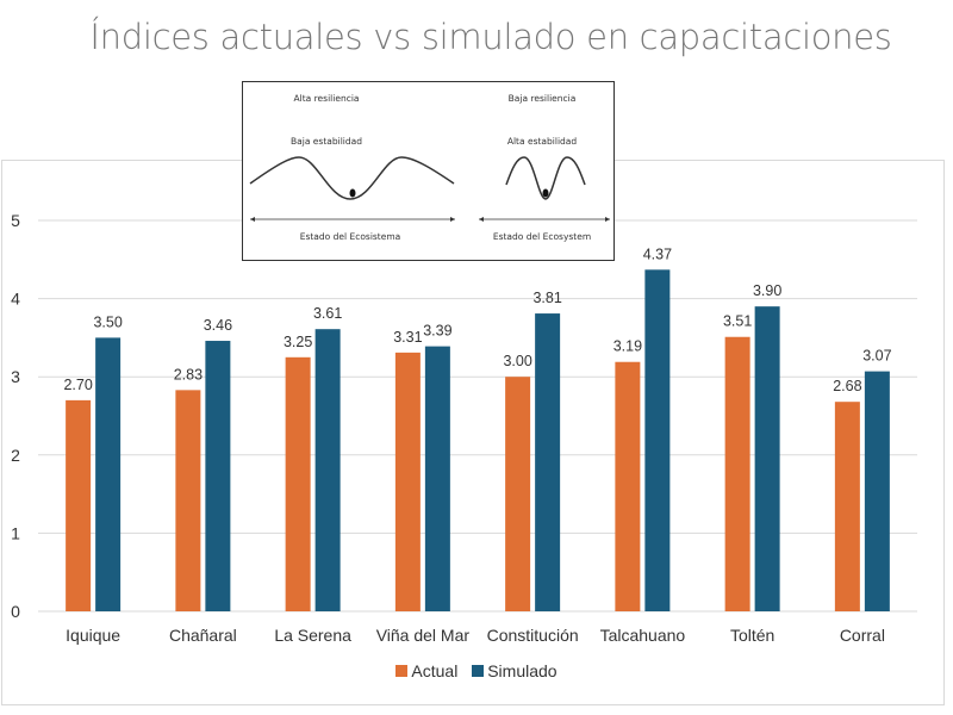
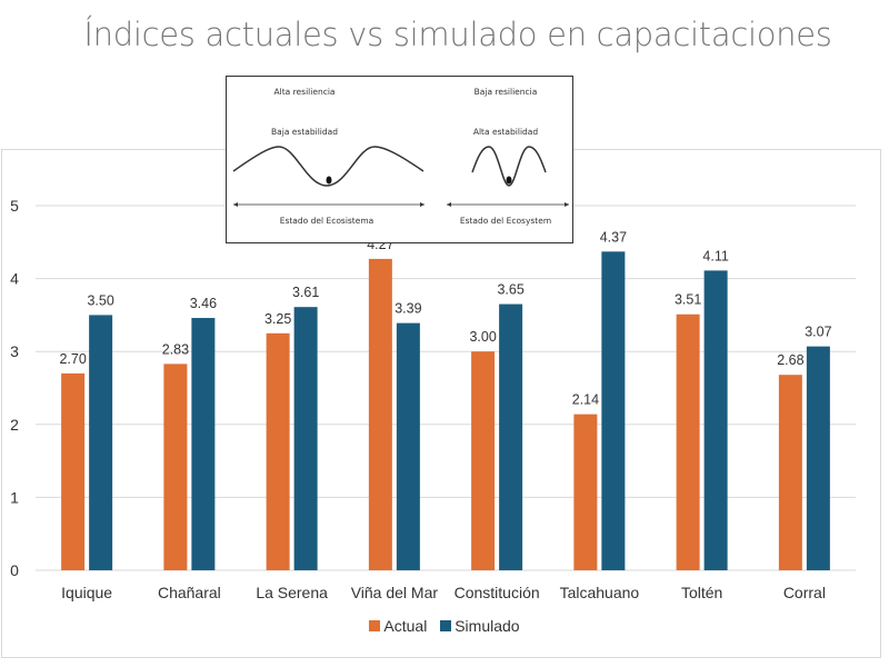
Actual/Viña del Mar: 3.31 -> 4.27
Simulado/Constitución: 3.81 -> 3.65
Actual/Talcahuano: 3.19 -> 2.14
Simulado/Toltén: 3.90 -> 4.11
